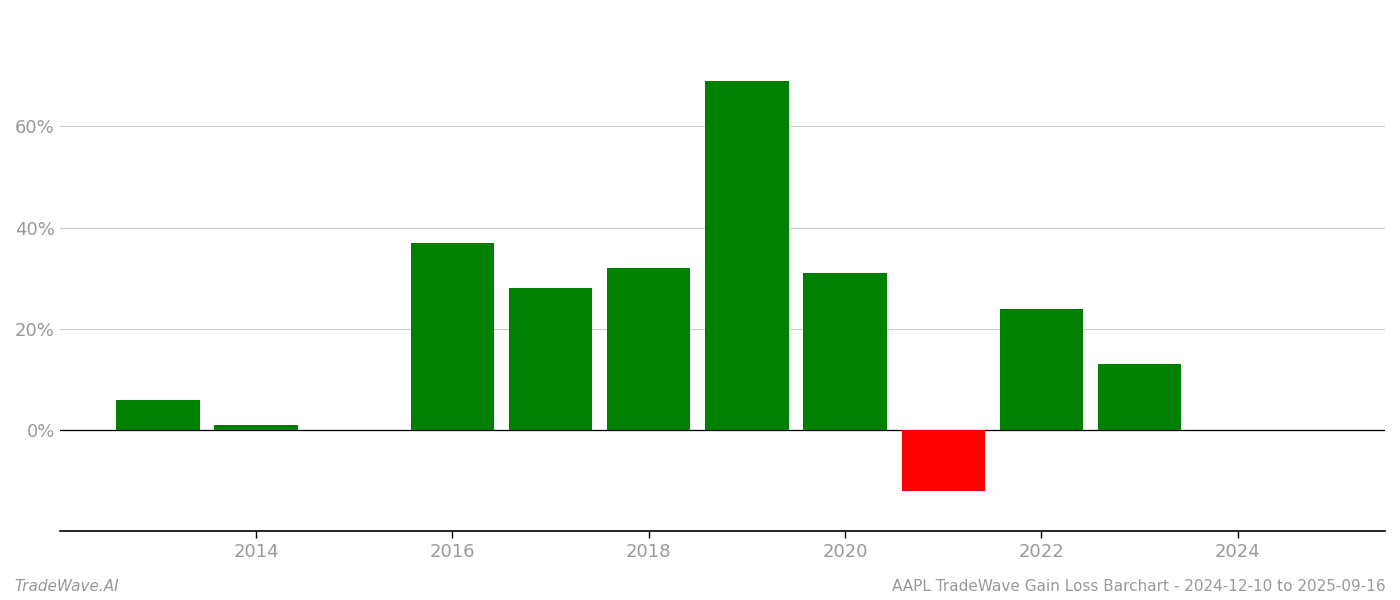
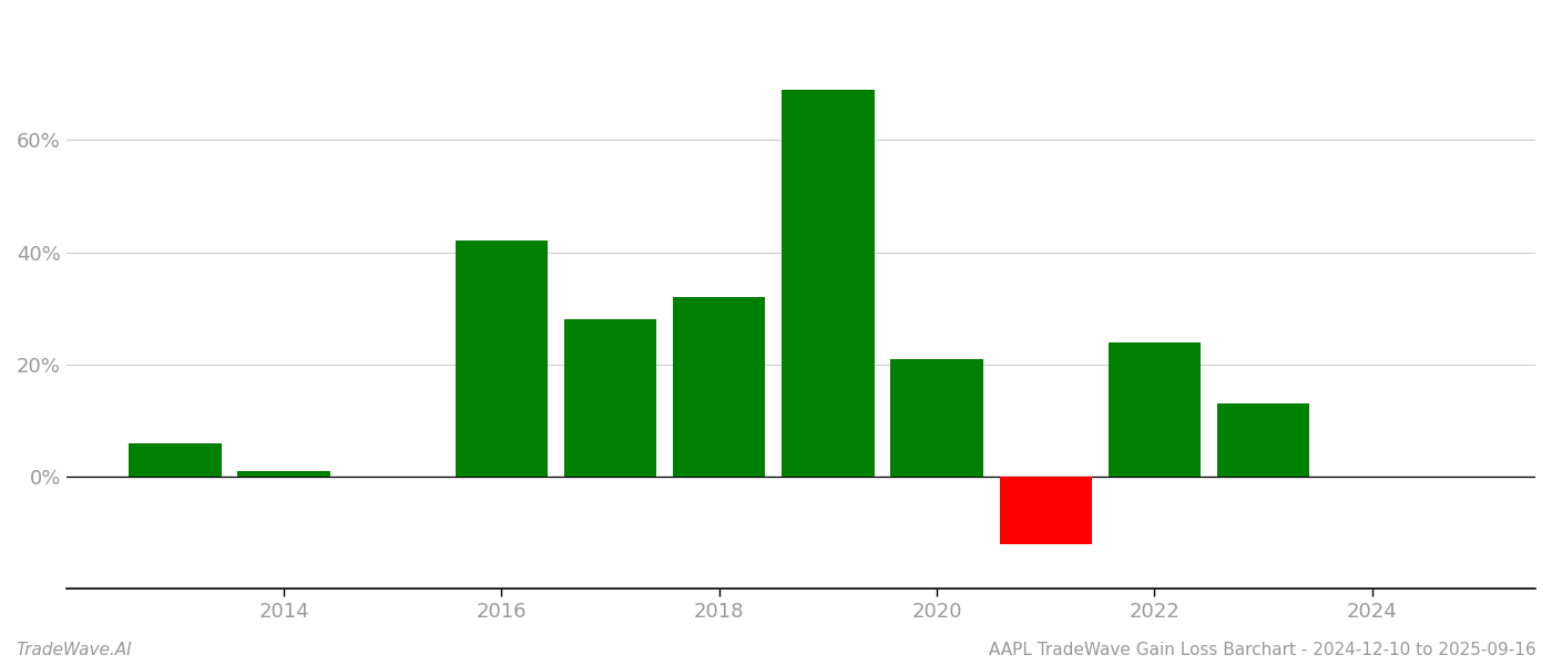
2016: 37% -> 42%
2020: 31% -> 21%
